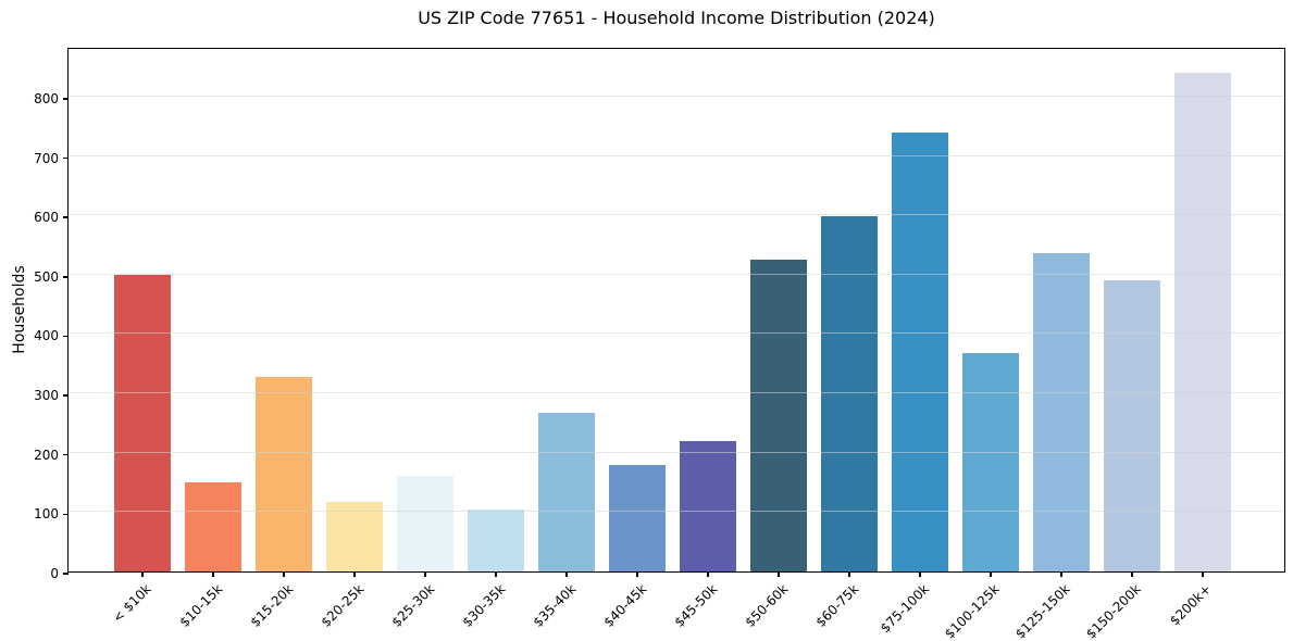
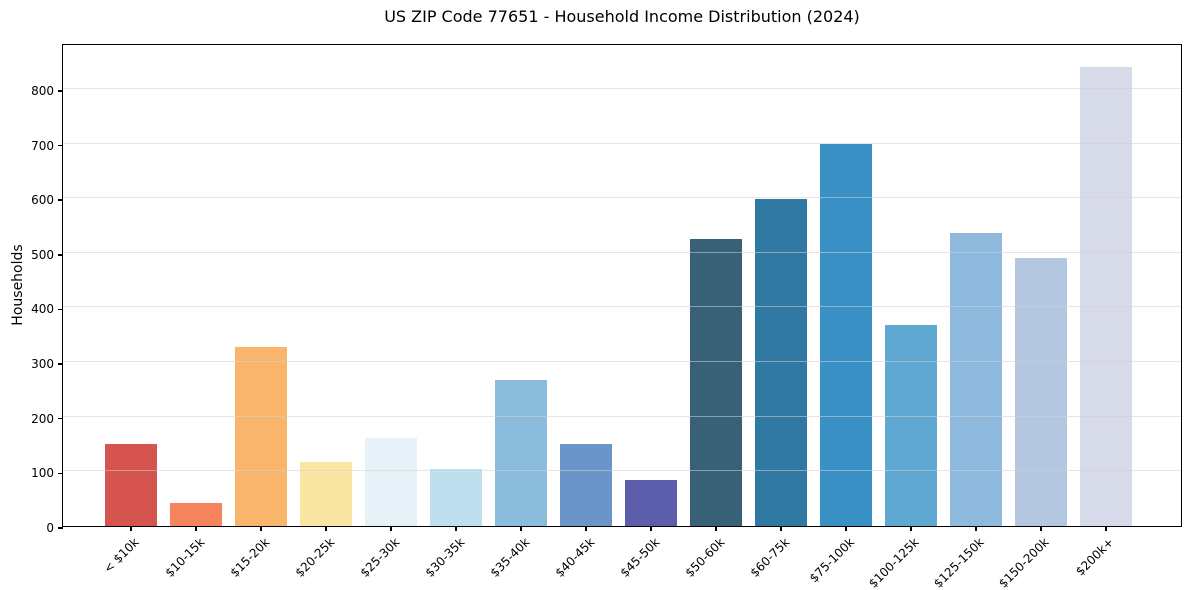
< $10k: 500 -> 150
$10-15k: 150 -> 40
$40-45k: 180 -> 150
$45-50k: 220 -> 80
$75-100k: 740 -> 700
